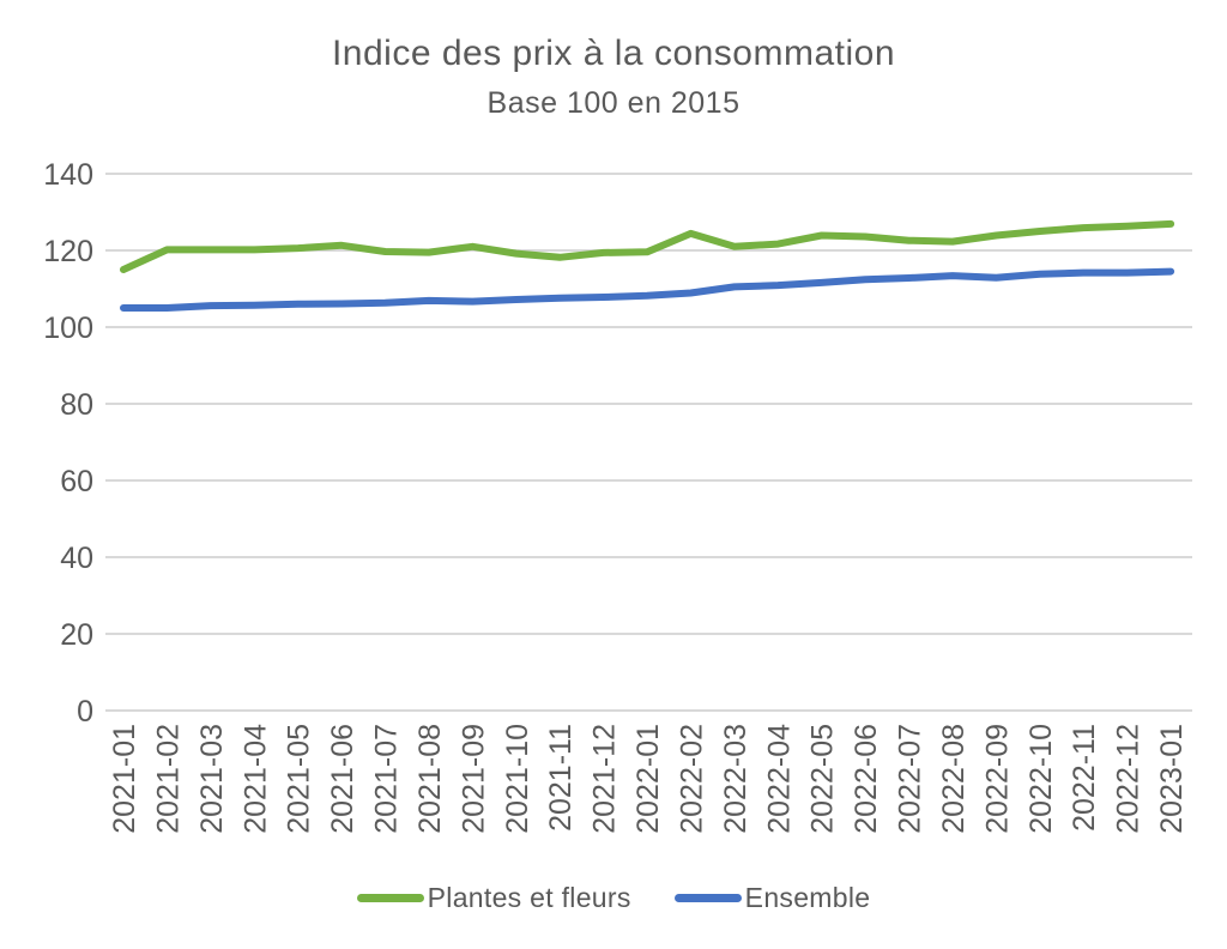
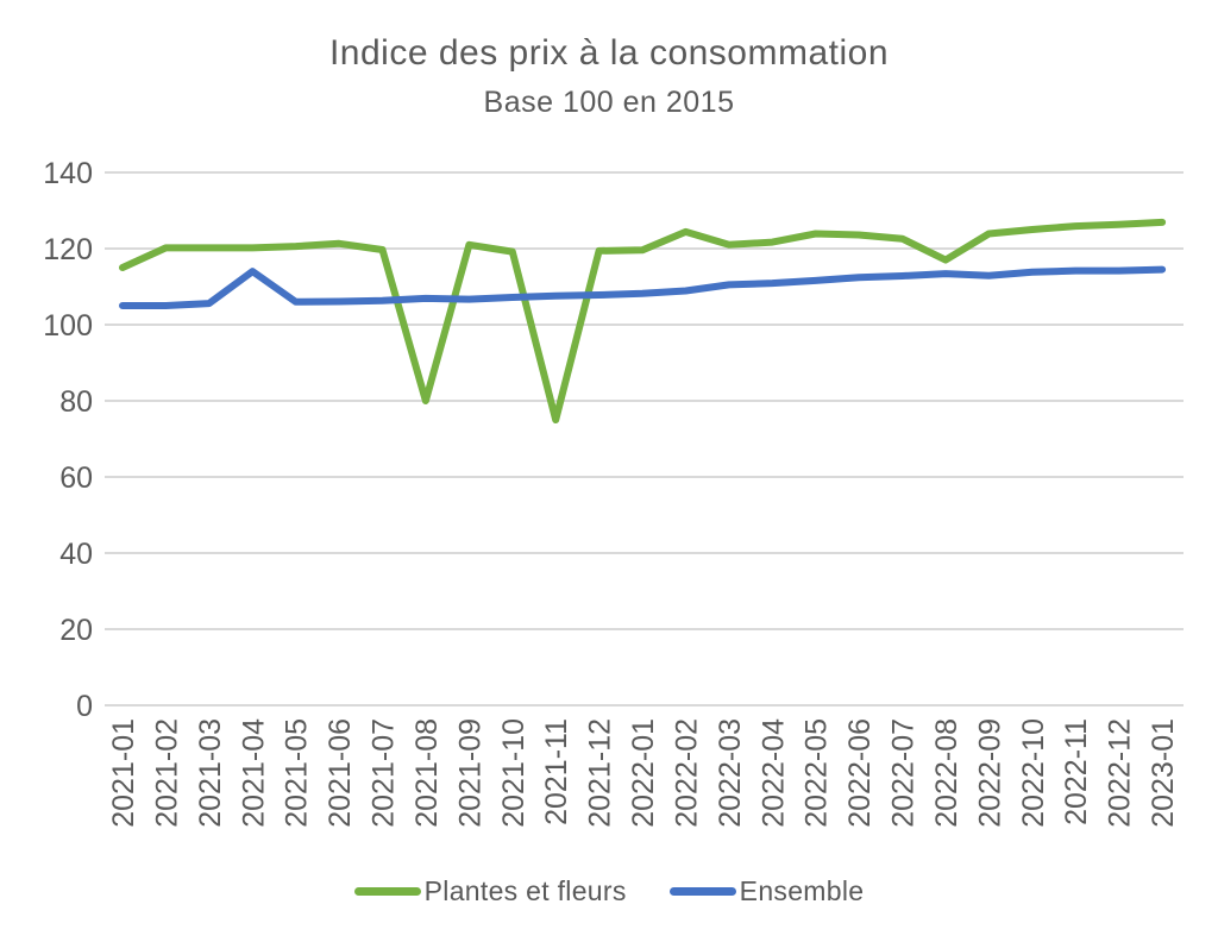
Ensemble/2021-04: 106 -> 114
Plantes et fleurs/2021-08: 120 -> 80
Plantes et fleurs/2021-11: 118 -> 75
Plantes et fleurs/2022-08: 122 -> 117
